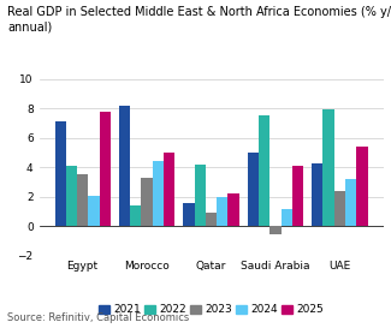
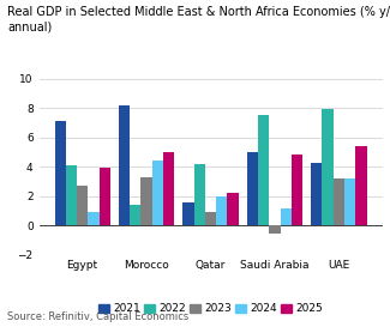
2023/Egypt: 3.5 -> 2.7
2024/Egypt: 2.1 -> 0.9
2025/Egypt: 7.8 -> 3.9
2025/Saudi Arabia: 4.1 -> 4.8
2023/UAE: 2.4 -> 3.2
